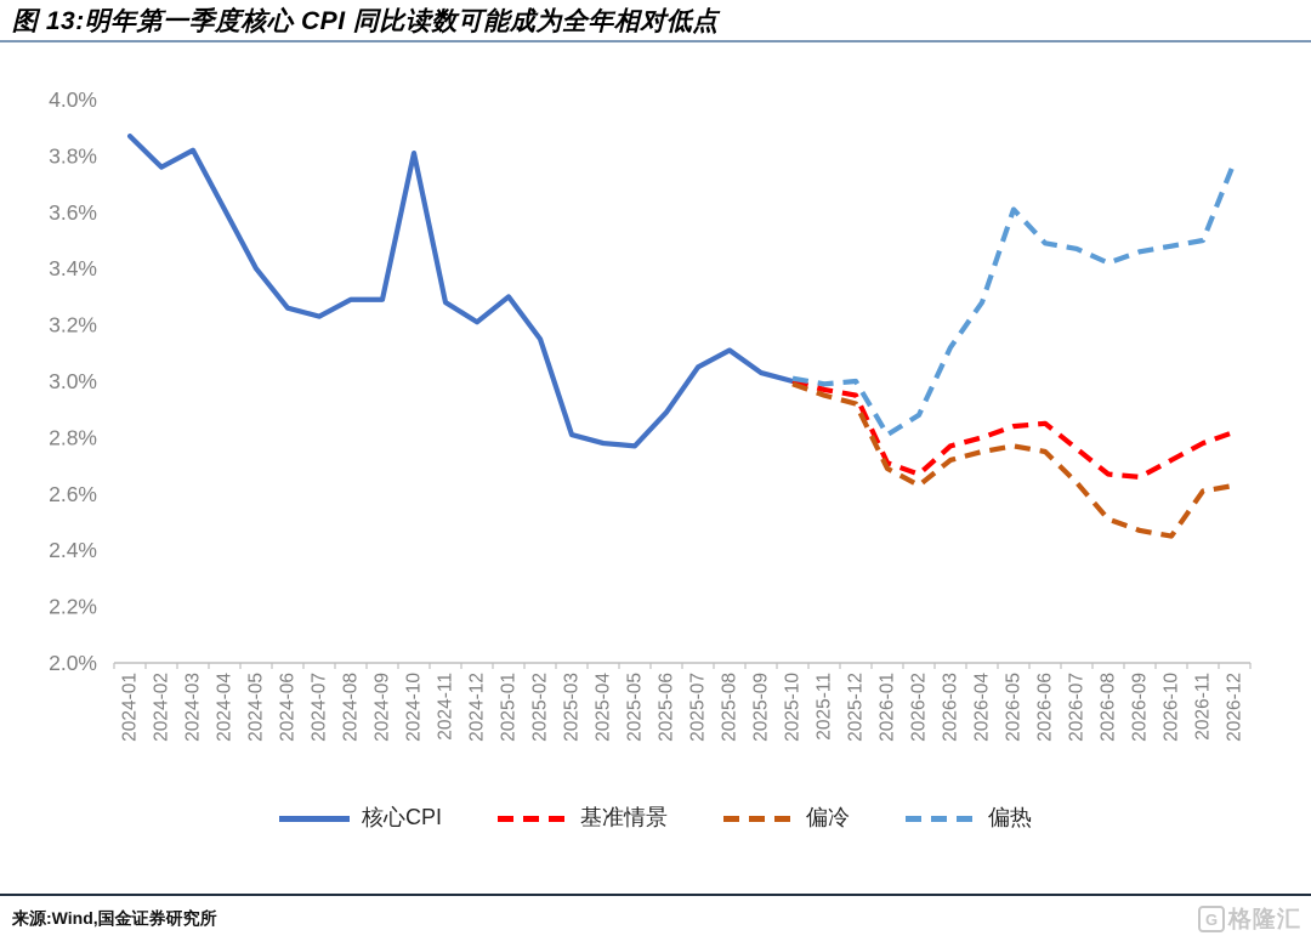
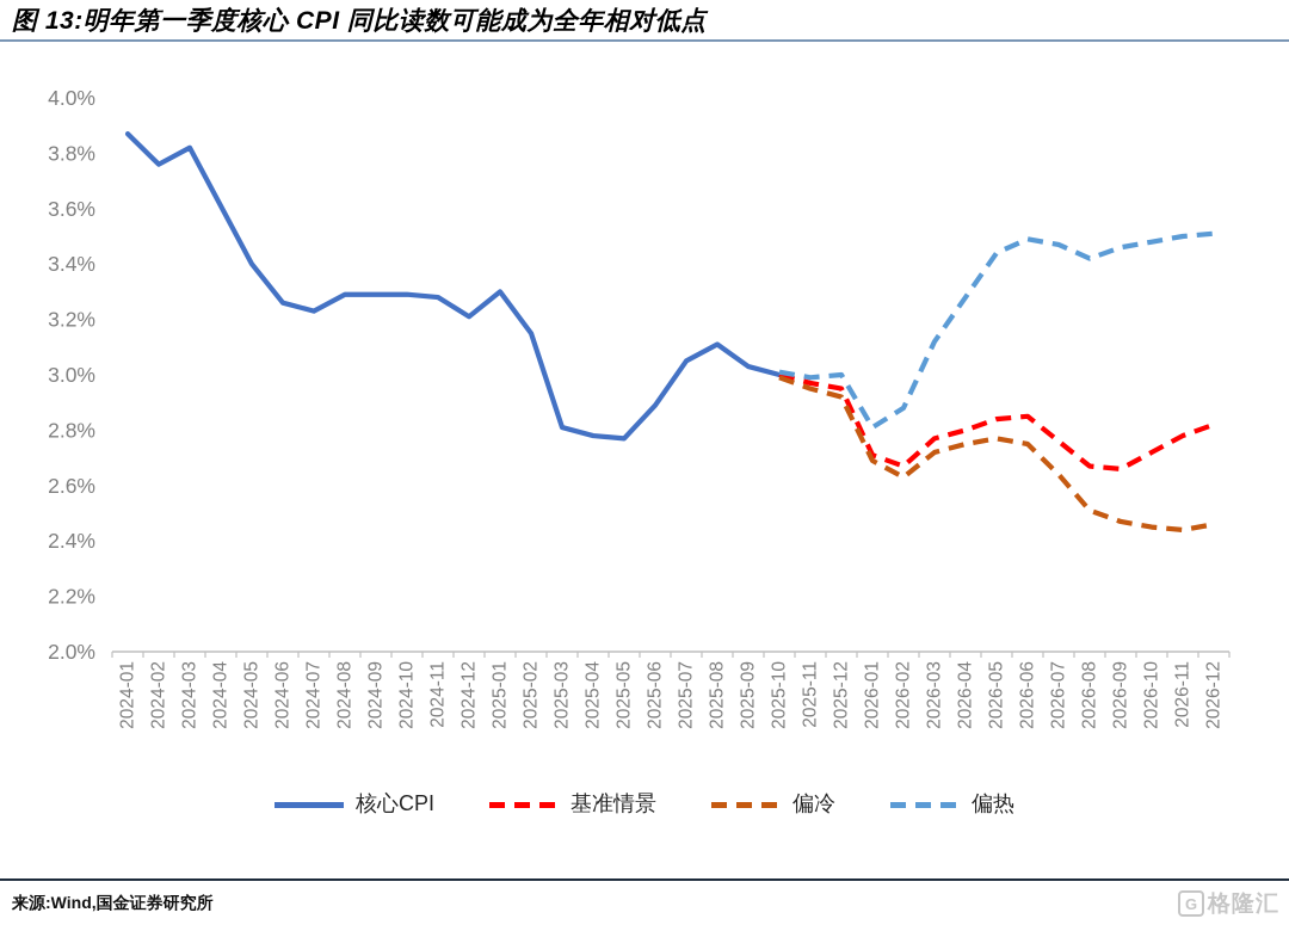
核心CPI/2024-10: 3.81% -> 3.29%
偏热/2026-05: 3.61% -> 3.44%
偏冷/2026-11: 2.61% -> 2.44%
偏冷/2026-12: 2.63% -> 2.46%
偏热/2026-12: 3.78% -> 3.51%
